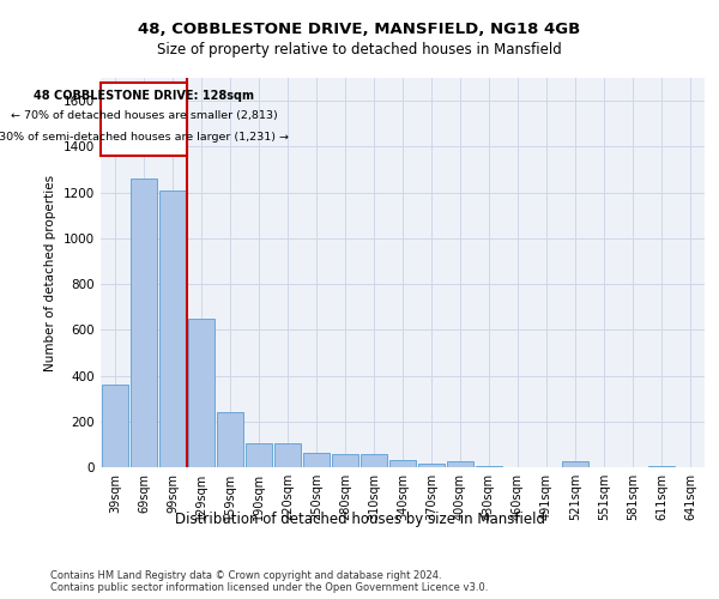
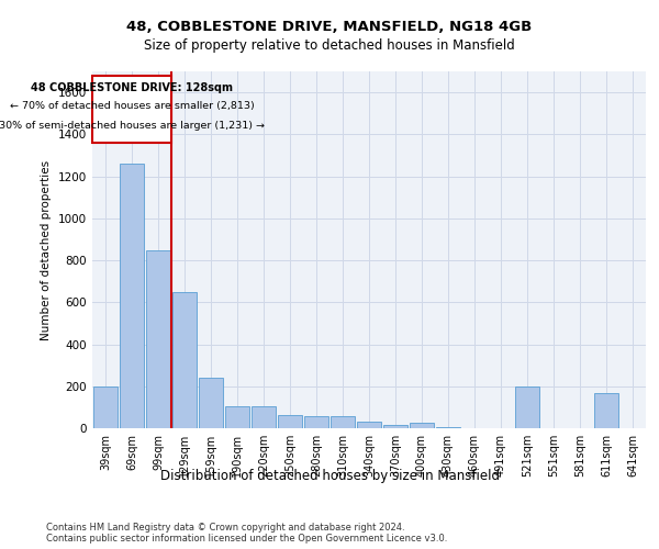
39sqm: 360 -> 200
99sqm: 1210 -> 850
521sqm: 20 -> 200
611sqm: 0 -> 170
